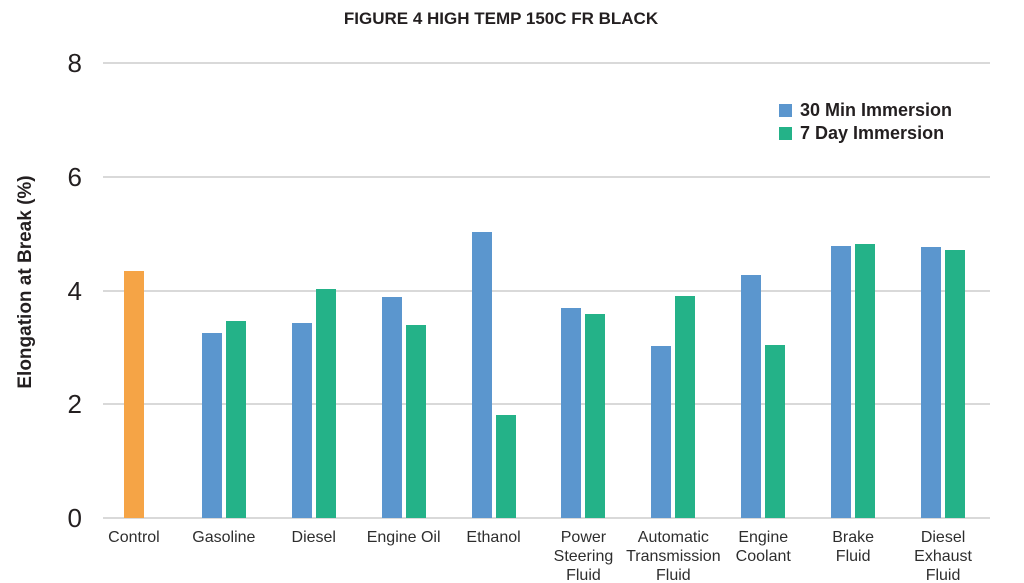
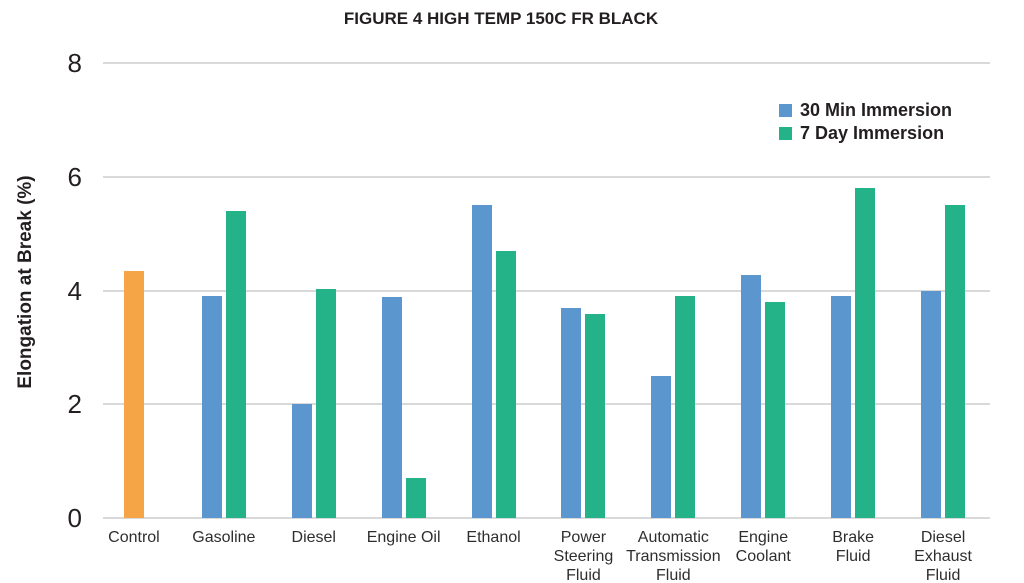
30 Min Immersion/Gasoline: 3.2 -> 3.9
7 Day Immersion/Gasoline: 3.5 -> 5.4
30 Min Immersion/Diesel: 3.4 -> 2.0
7 Day Immersion/Engine Oil: 3.4 -> 0.7
30 Min Immersion/Ethanol: 5.0 -> 5.5
7 Day Immersion/Ethanol: 1.8 -> 4.7
30 Min Immersion/Automatic Transmission Fluid: 3.0 -> 2.5
7 Day Immersion/Engine Coolant: 3.0 -> 3.8
30 Min Immersion/Brake Fluid: 4.8 -> 3.9
7 Day Immersion/Brake Fluid: 4.8 -> 5.8
30 Min Immersion/Diesel Exhaust Fluid: 4.8 -> 4.0
7 Day Immersion/Diesel Exhaust Fluid: 4.7 -> 5.5
